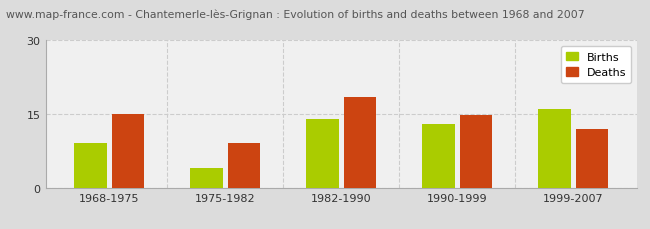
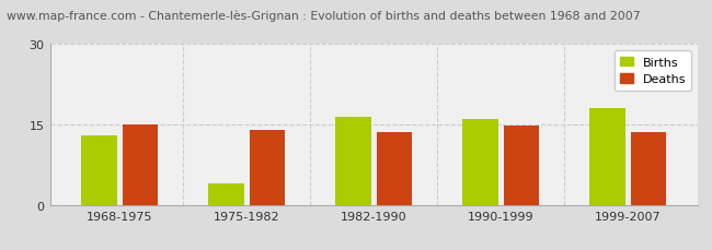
Births/1968-1975: 9.0 -> 13.0
Deaths/1975-1982: 9.0 -> 14.0
Births/1982-1990: 14.0 -> 16.5
Deaths/1982-1990: 18.5 -> 13.5
Births/1990-1999: 13.0 -> 16.0
Births/1999-2007: 16.0 -> 18.0
Deaths/1999-2007: 12.0 -> 13.5
